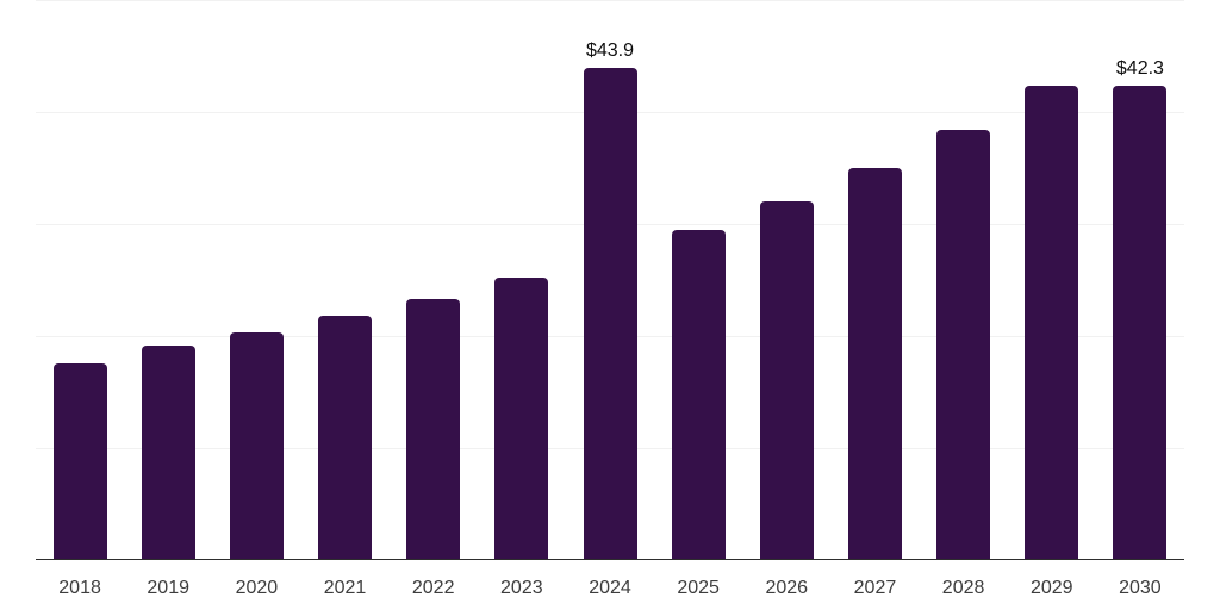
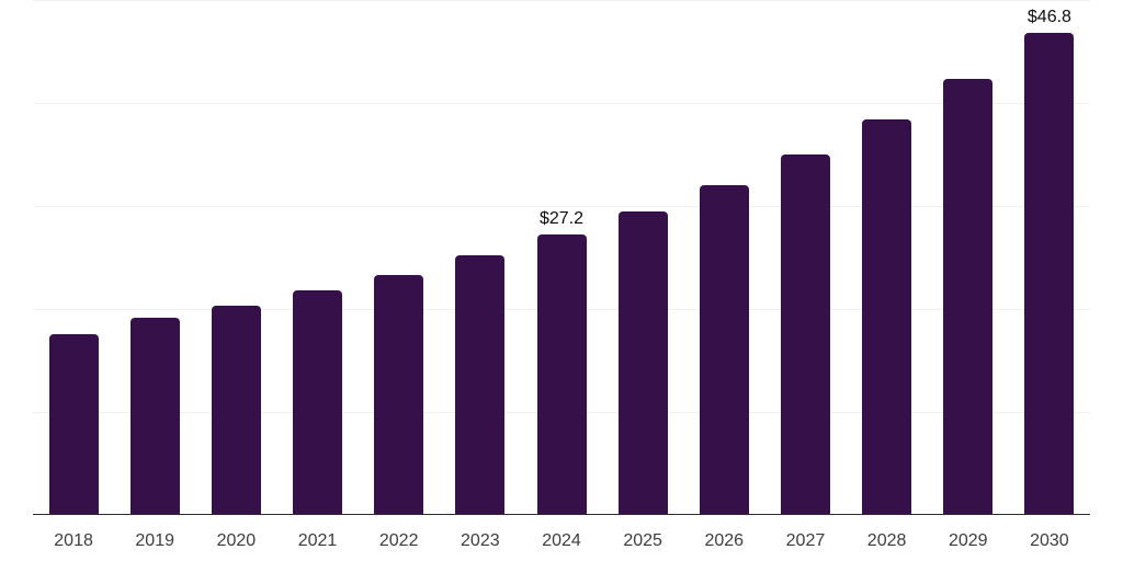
2024: $43.9 -> $27.2
2030: $42.3 -> $46.8
